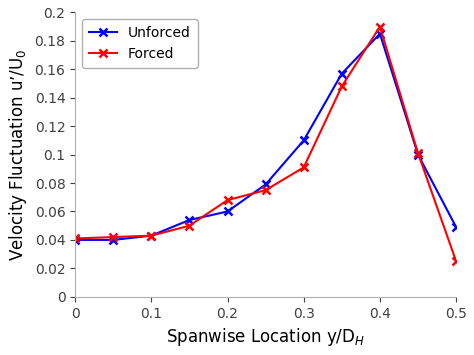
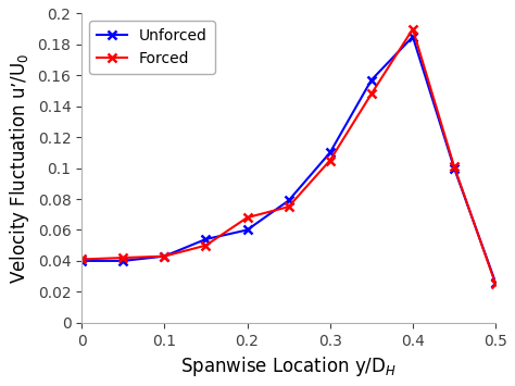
Forced/0.3: 0.091 -> 0.105
Unforced/0.5: 0.049 -> 0.026
